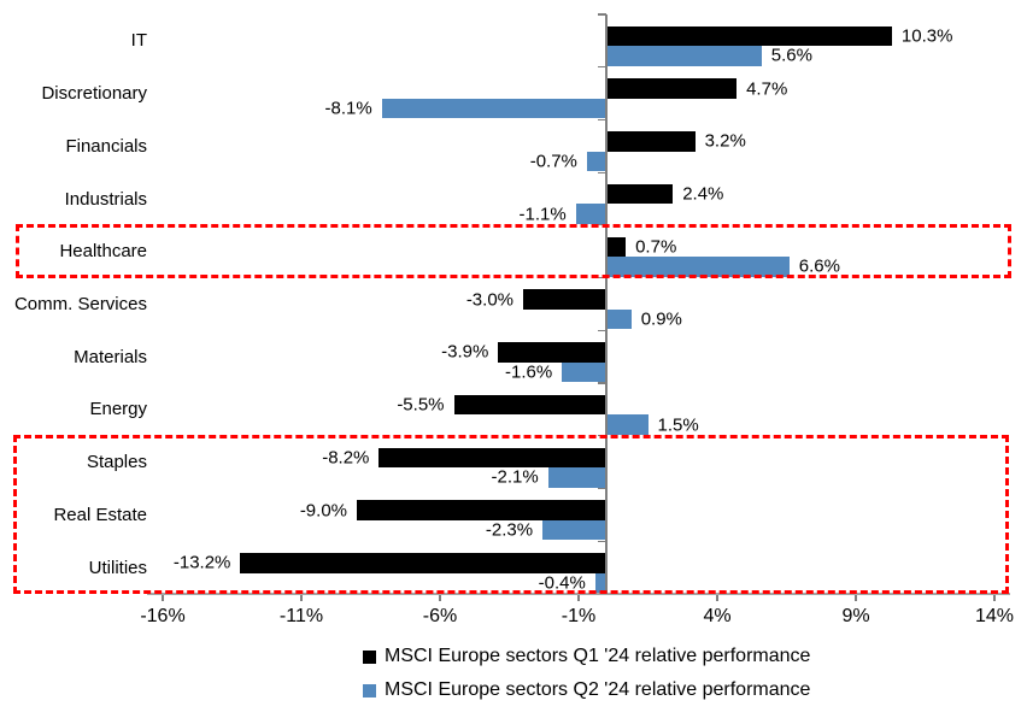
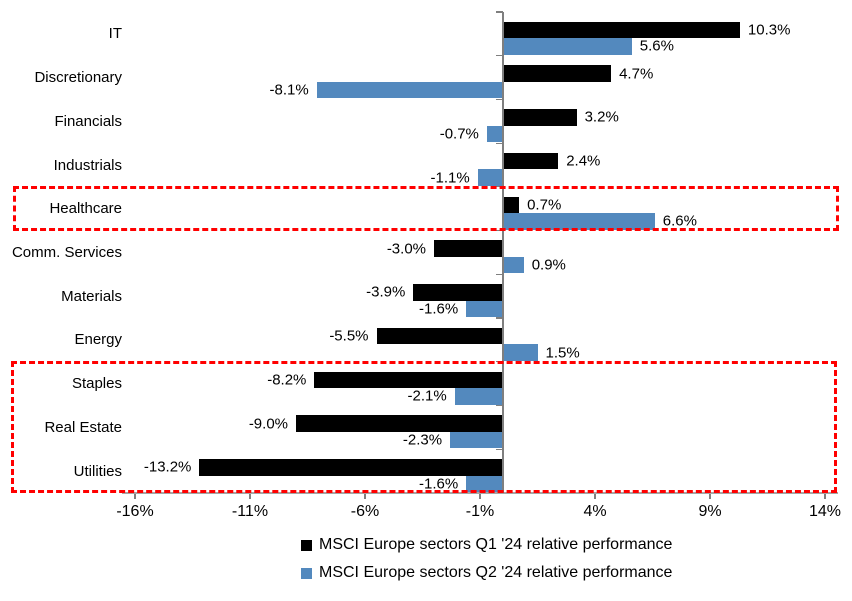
MSCI Europe sectors Q2 '24 relative performance/Utilities: -0.4% -> -1.6%
